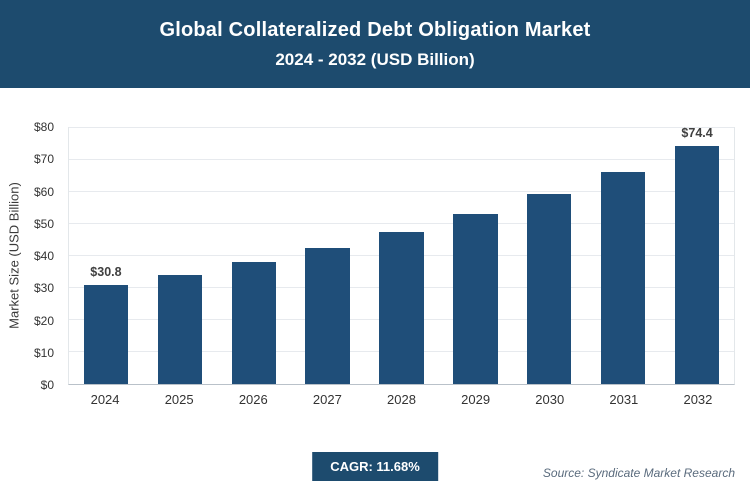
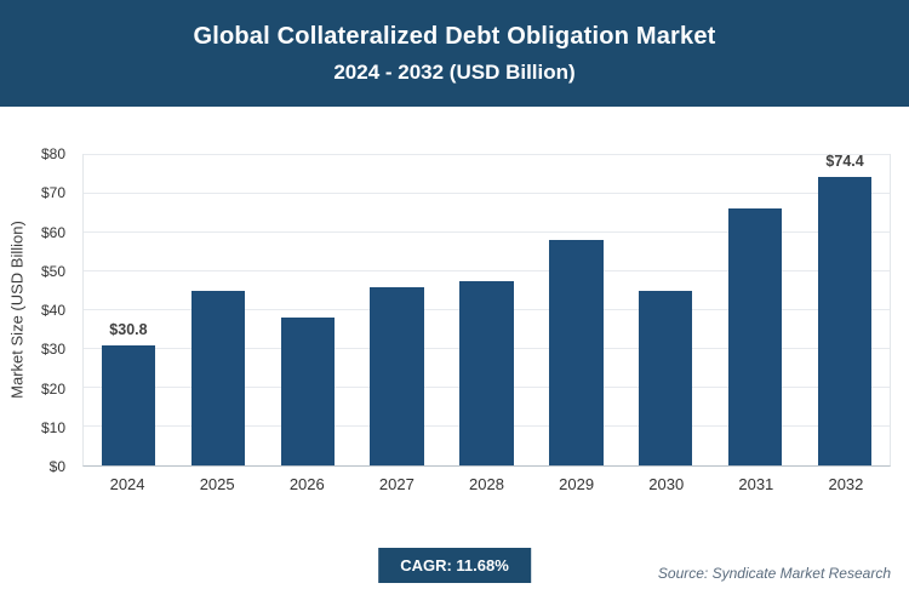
2025: $34 -> $45
2027: $42 -> $46
2029: $53 -> $58
2030: $59 -> $45
